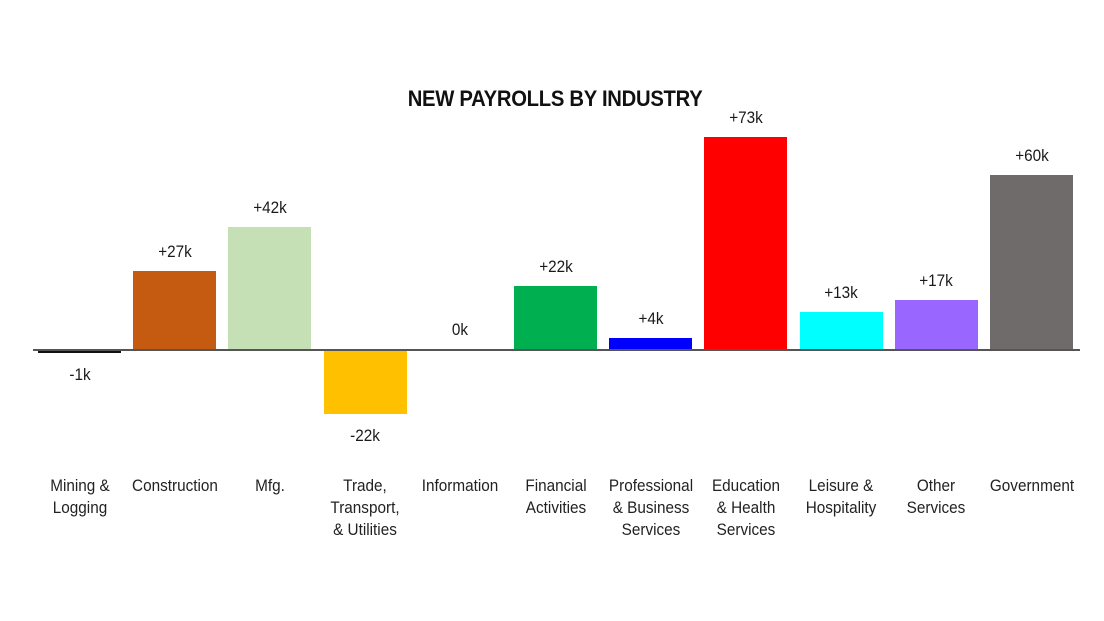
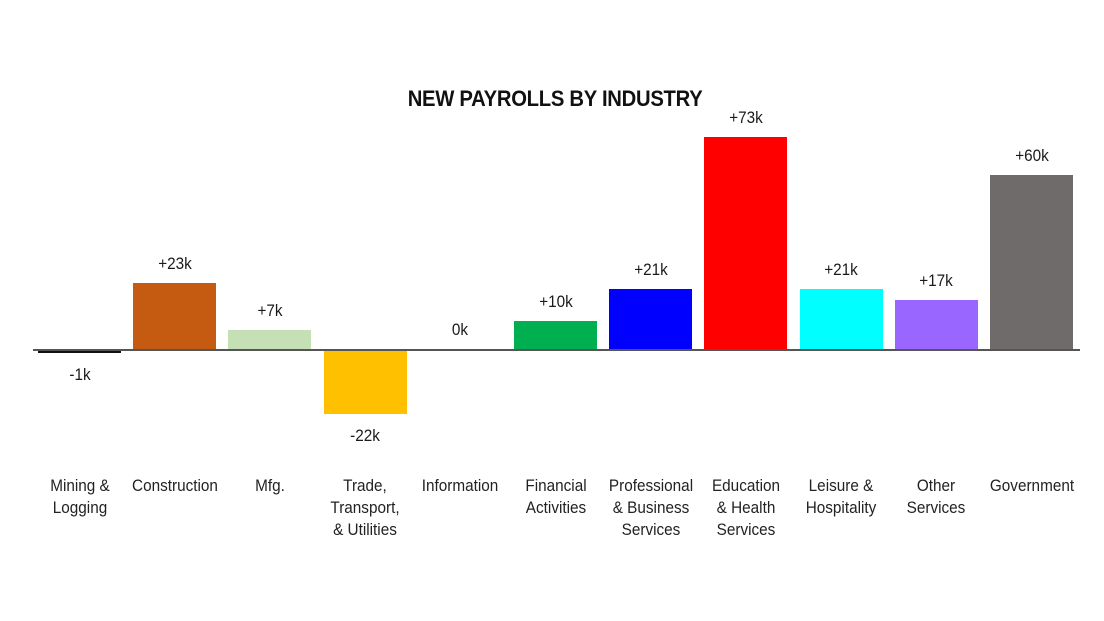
Construction: +27k -> +23k
Mfg.: +42k -> +7k
Financial Activities: +22k -> +10k
Professional & Business Services: +4k -> +21k
Leisure & Hospitality: +13k -> +21k
